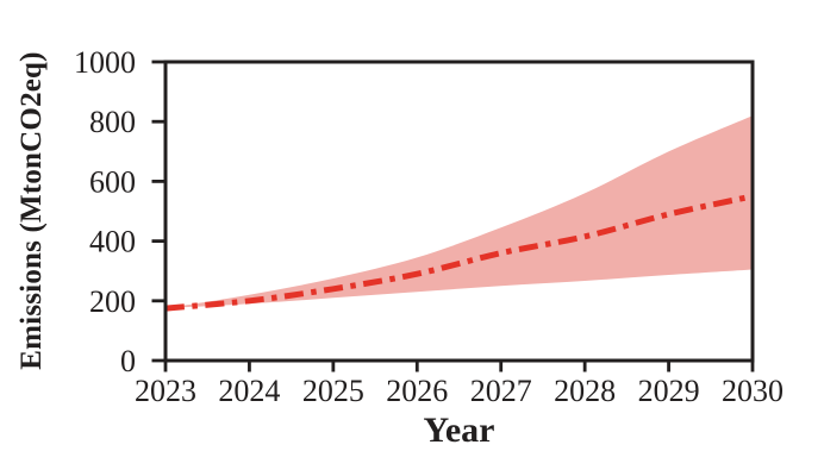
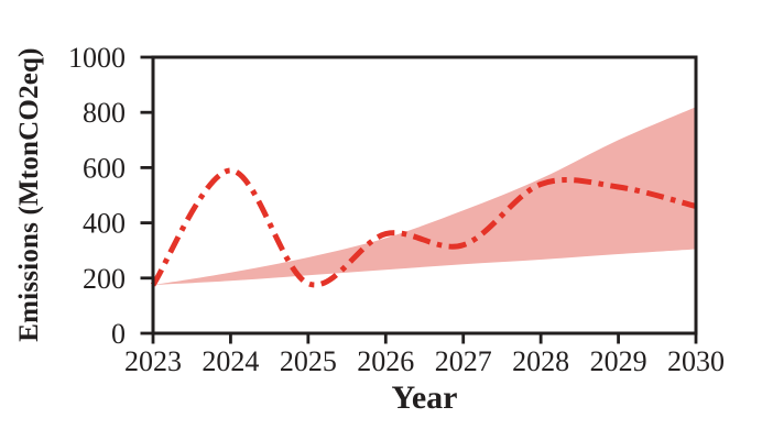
2024: 200 -> 590
2025: 240 -> 180
2026: 290 -> 360
2027: 360 -> 320
2028: 420 -> 540
2029: 490 -> 530
2030: 550 -> 460
